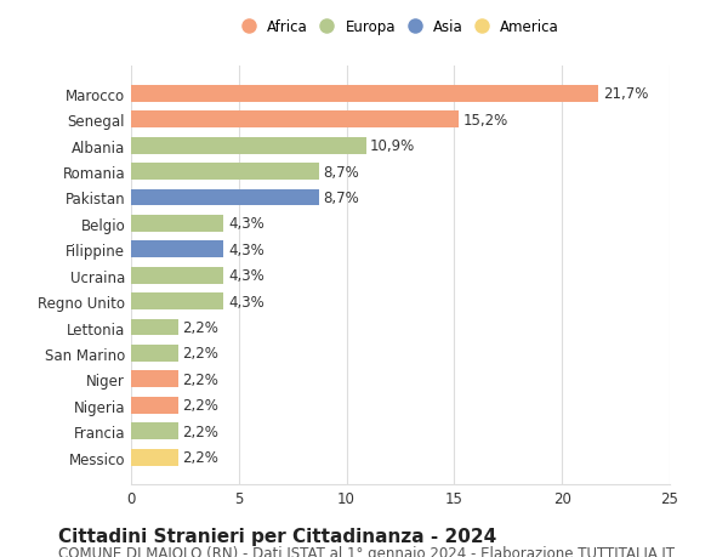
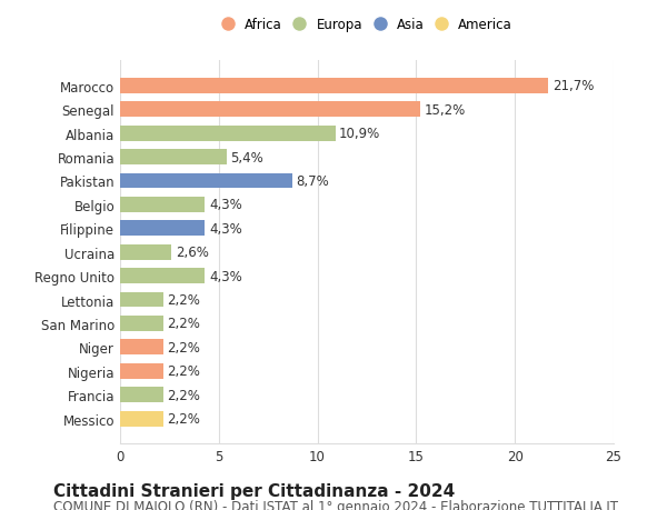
Romania: 8,7% -> 5,4%
Ucraina: 4,3% -> 2,6%
